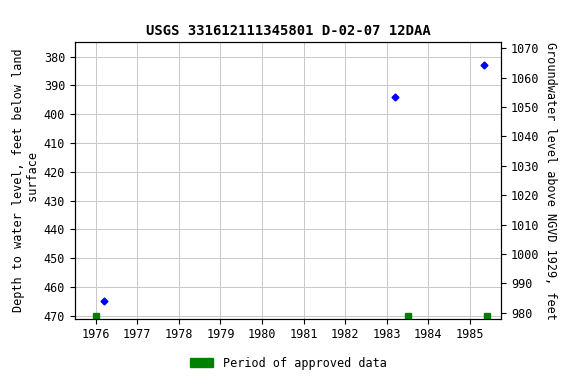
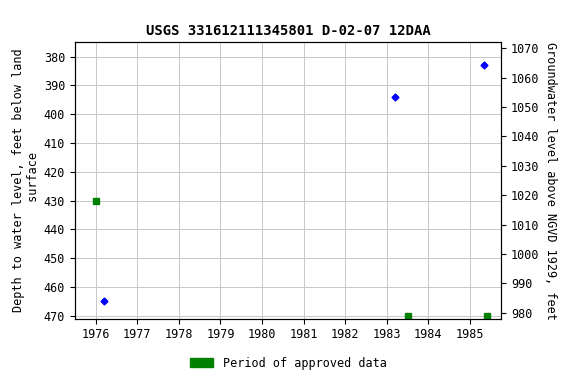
Period of approved data/1976: 470 -> 430
